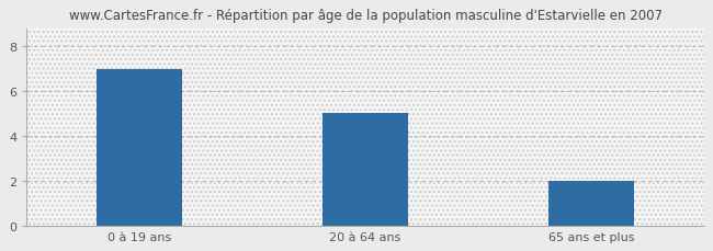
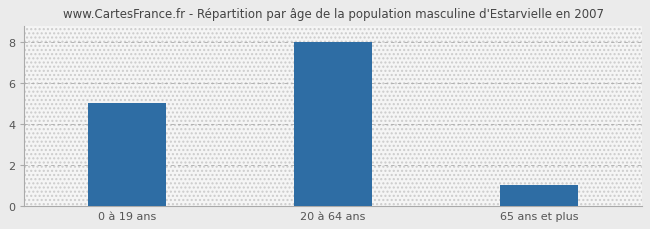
0 à 19 ans: 7 -> 5
20 à 64 ans: 5 -> 8
65 ans et plus: 2 -> 1
